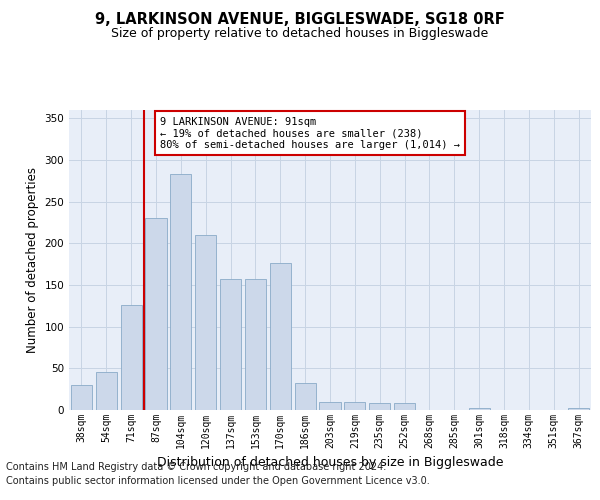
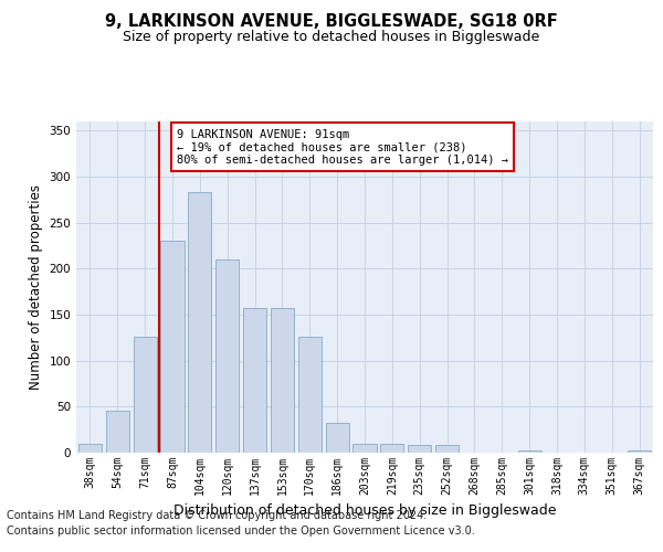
38sqm: 30 -> 10
170sqm: 176 -> 126
